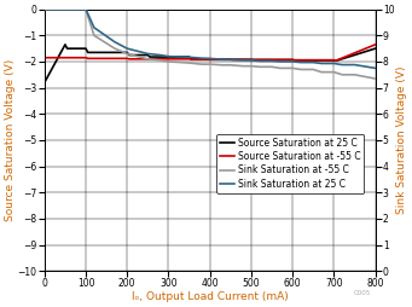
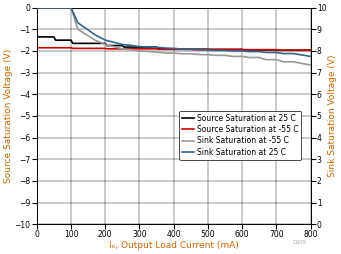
Source Saturation at 25 C/0: -2.80 -> -1.35
Source Saturation at 25 C/800: -1.50 -> -1.97
Source Saturation at -55 C/800: -1.35 -> -1.96
